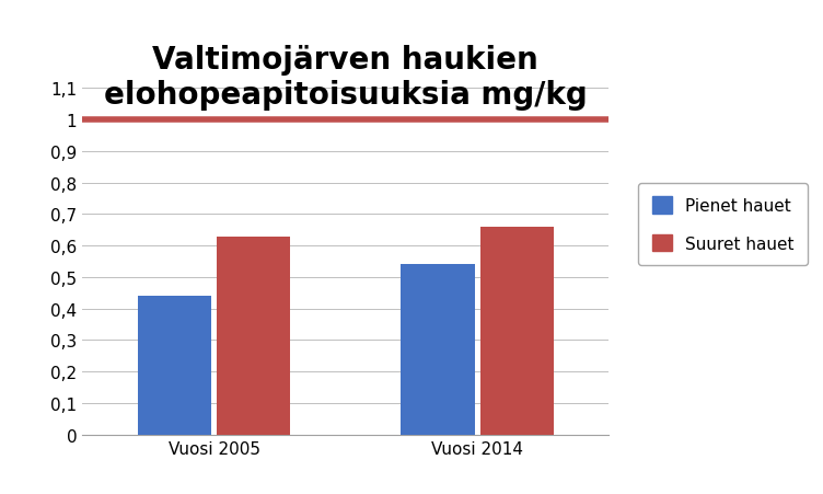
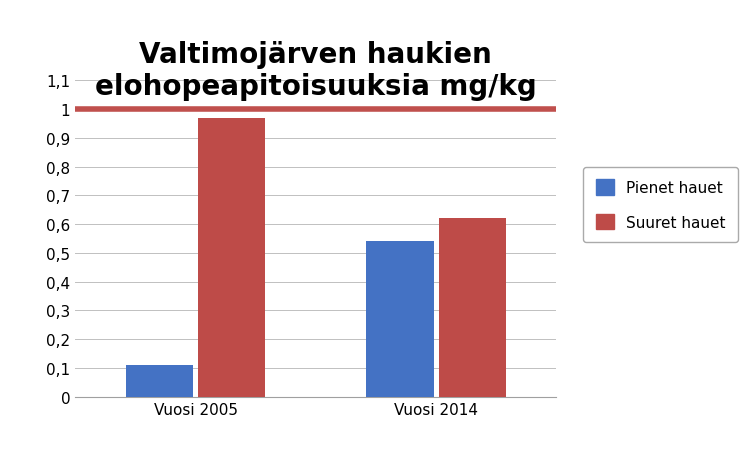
Pienet hauet/Vuosi 2005: 0,44 -> 0,11
Suuret hauet/Vuosi 2005: 0,63 -> 0,97
Suuret hauet/Vuosi 2014: 0,66 -> 0,62
